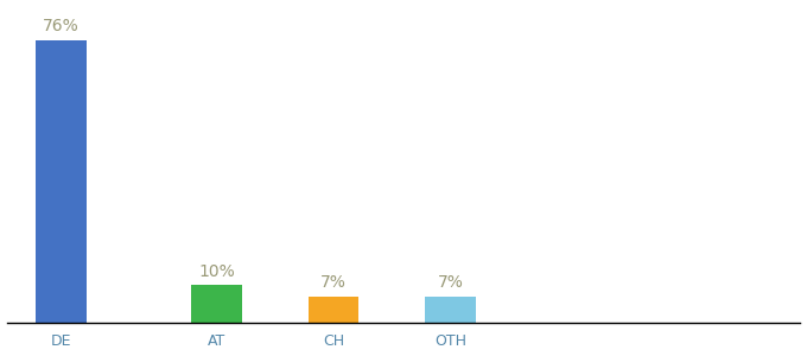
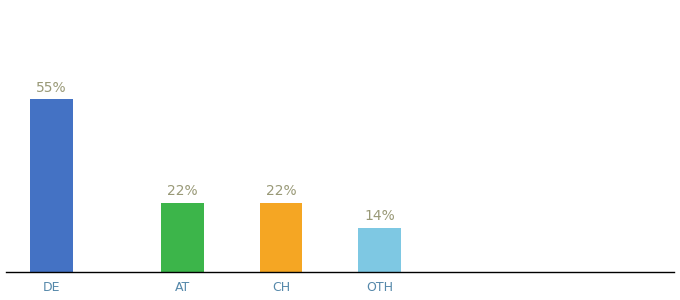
DE: 76% -> 55%
AT: 10% -> 22%
CH: 7% -> 22%
OTH: 7% -> 14%
